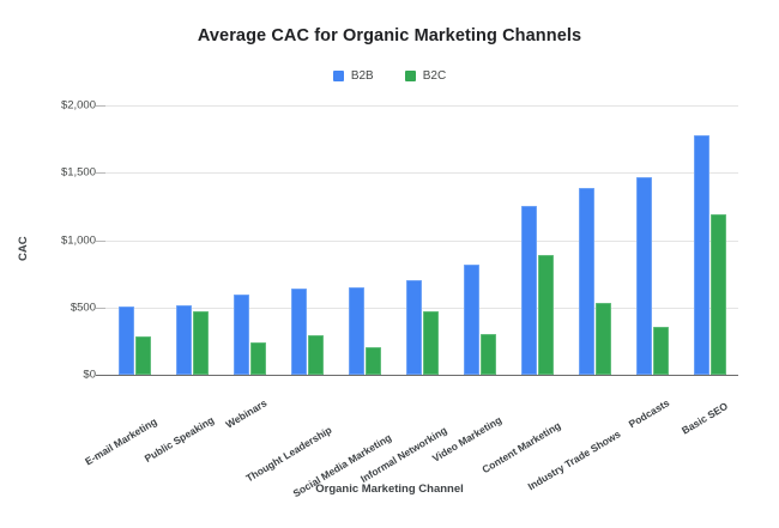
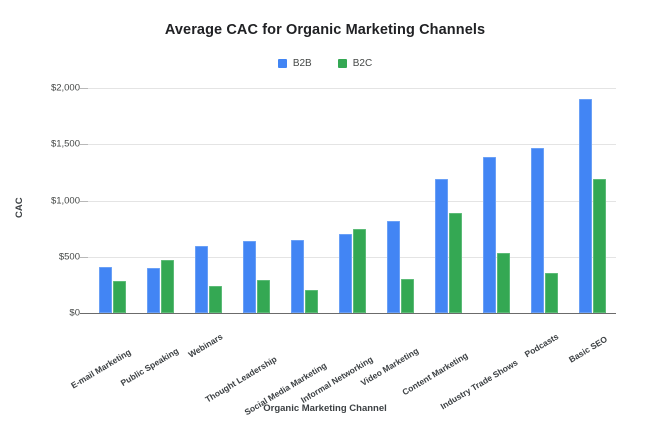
B2B/E-mail Marketing: $500 -> $410
B2B/Public Speaking: $520 -> $400
B2C/Informal Networking: $470 -> $750
B2B/Content Marketing: $1260 -> $1190
B2B/Basic SEO: $1780 -> $1900
